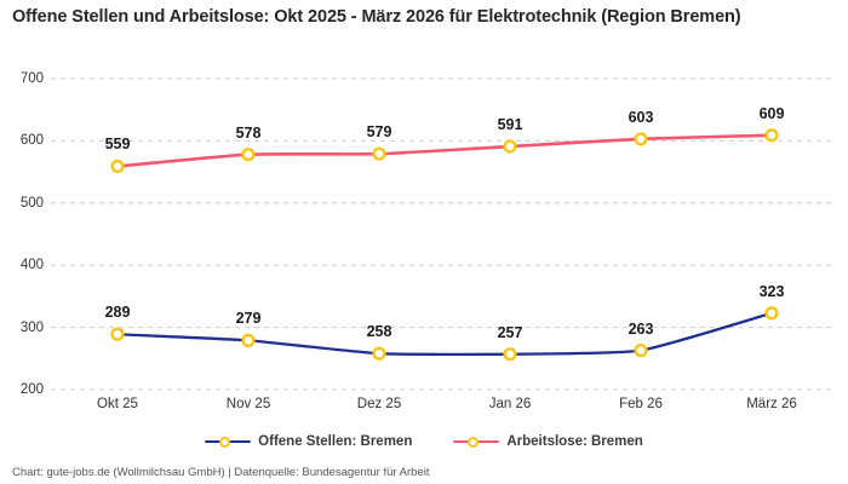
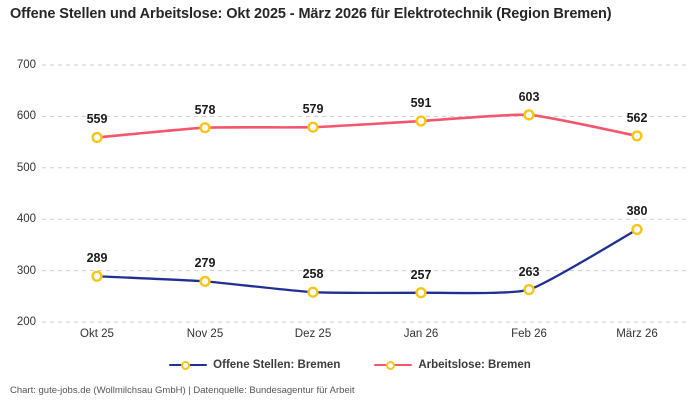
Offene Stellen: Bremen/März 26: 323 -> 380
Arbeitslose: Bremen/März 26: 609 -> 562
